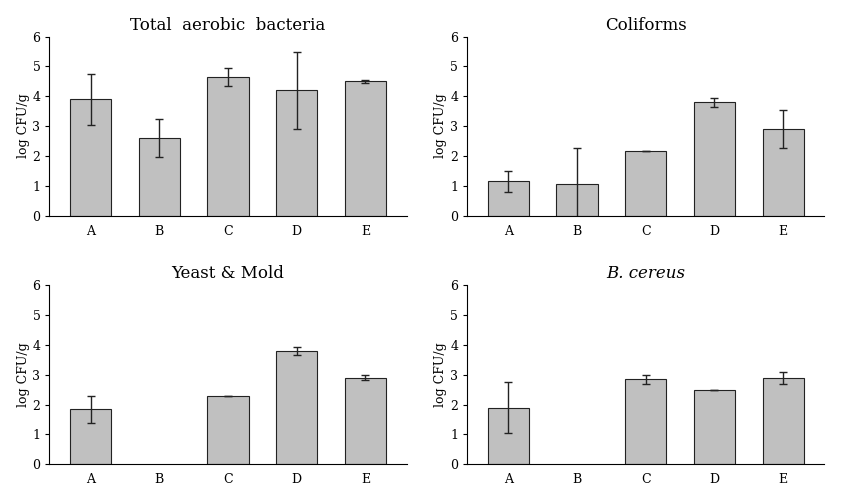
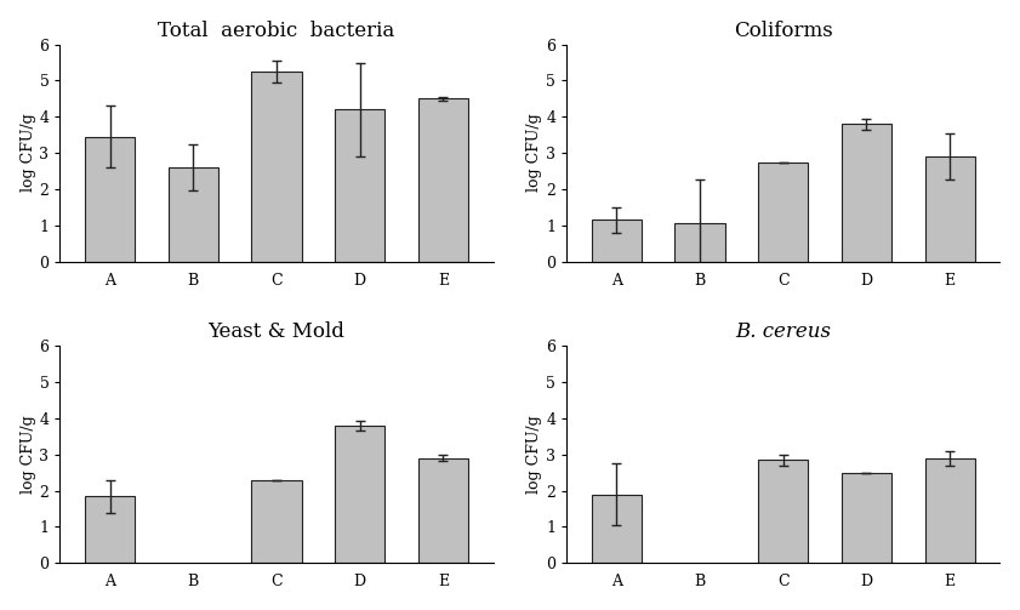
Total aerobic bacteria/A: 3.90 -> 3.45
Total aerobic bacteria/C: 4.65 -> 5.25
Coliforms/C: 2.15 -> 2.75
